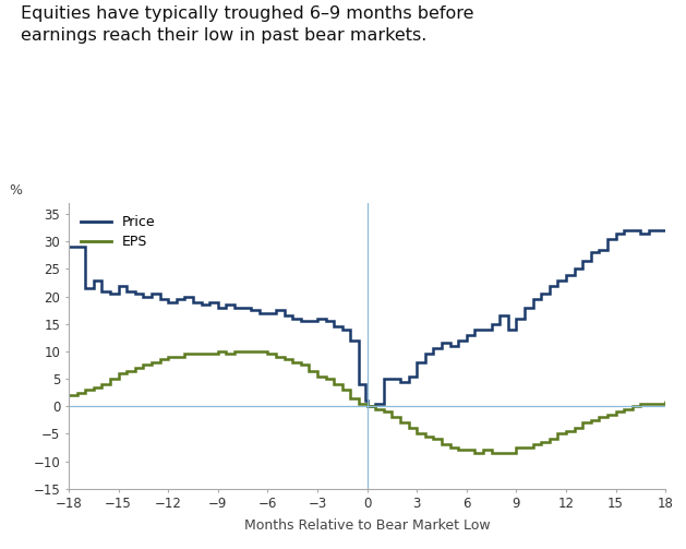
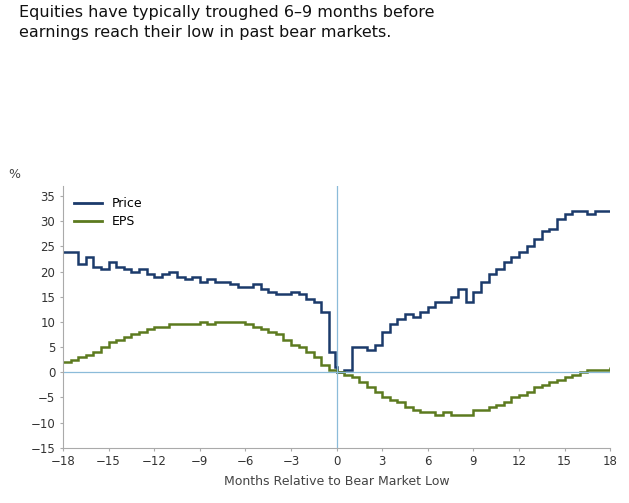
Price/−18: 29.0 -> 24.0
